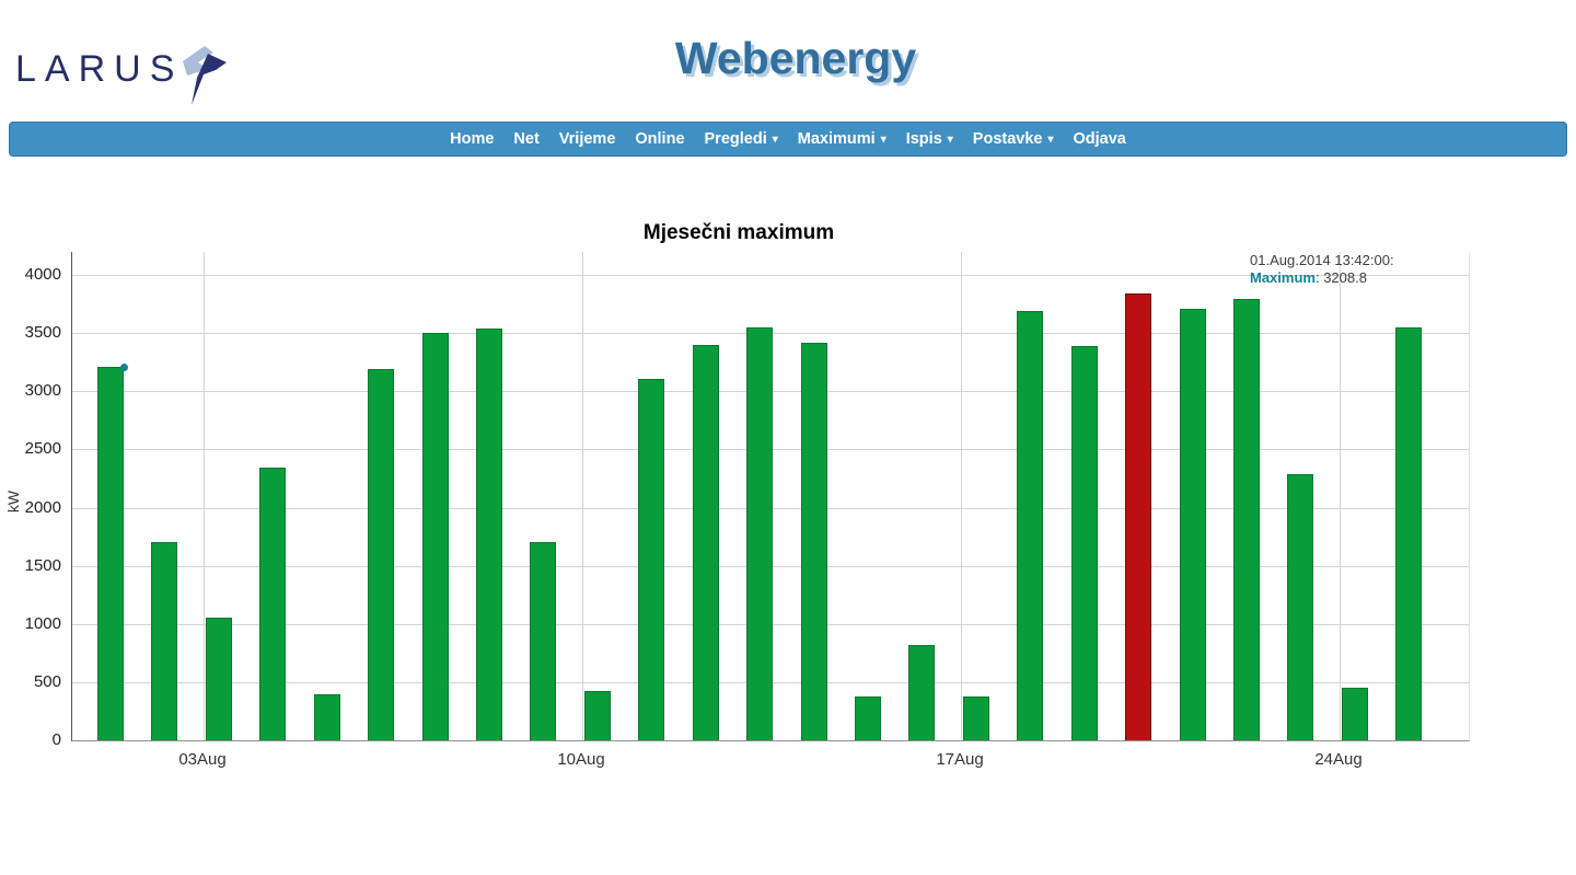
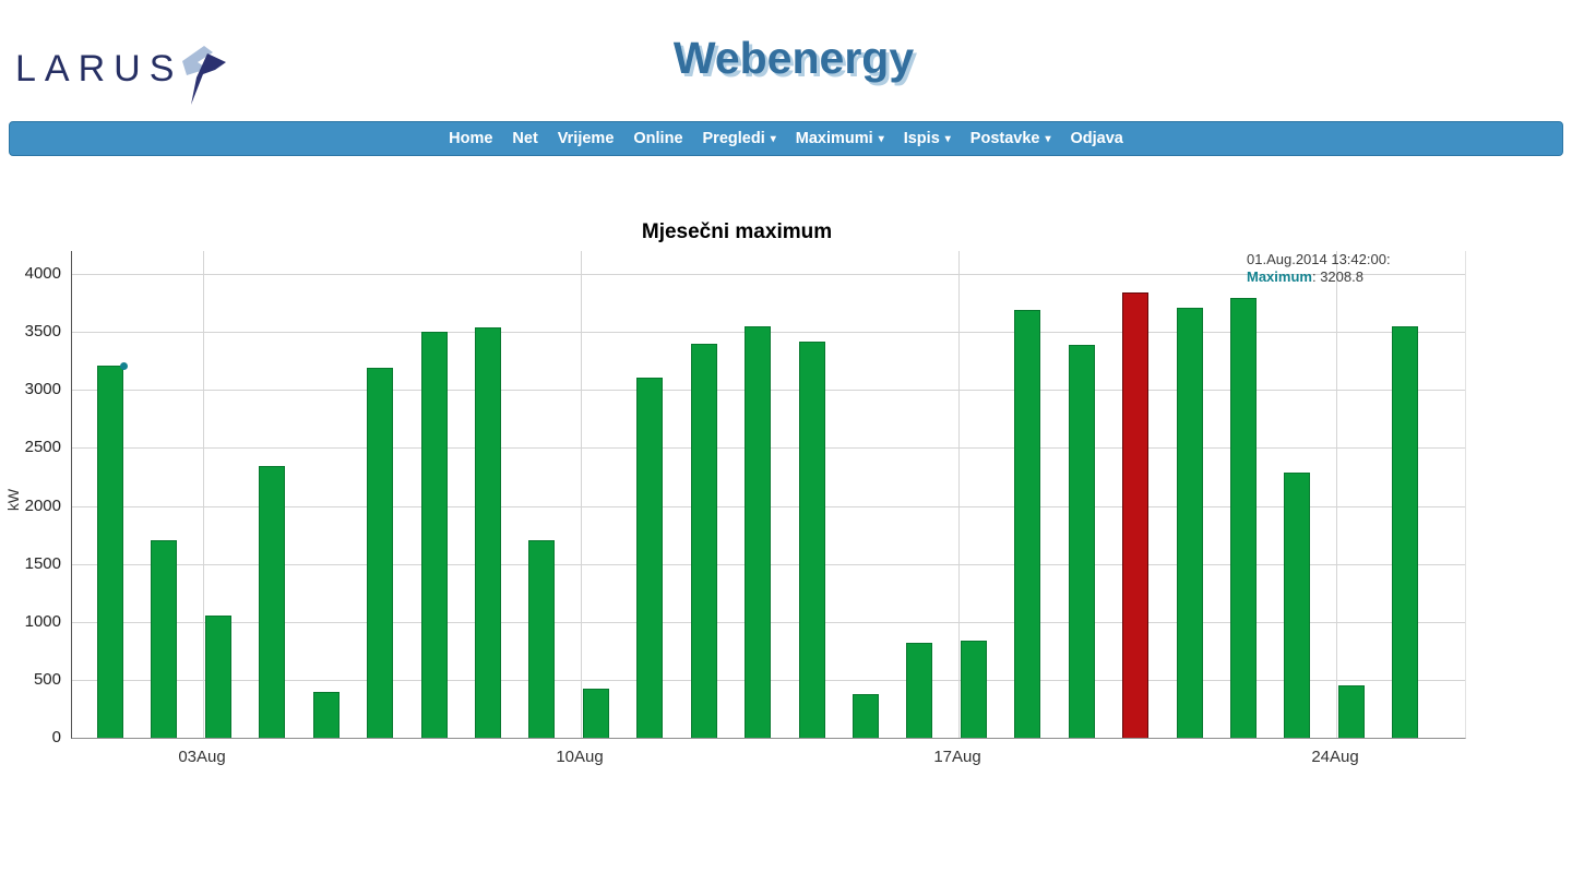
17Aug: 380 -> 840
